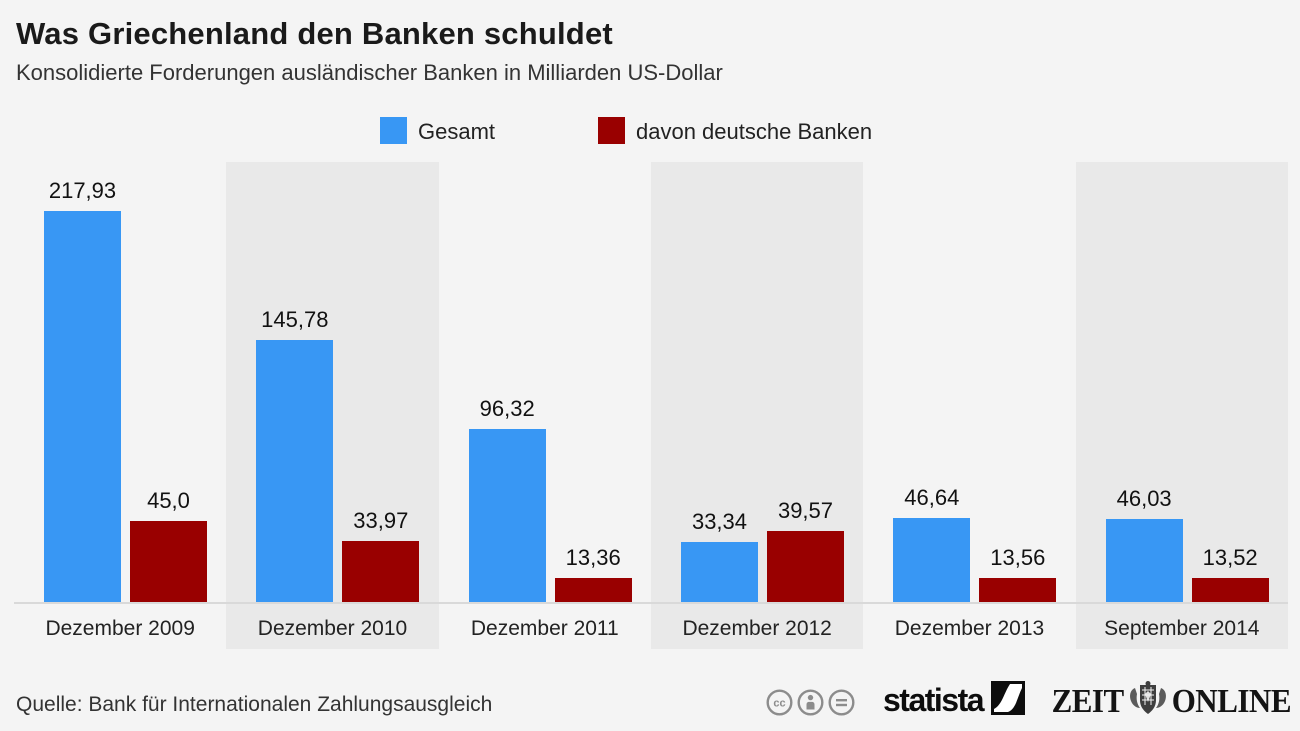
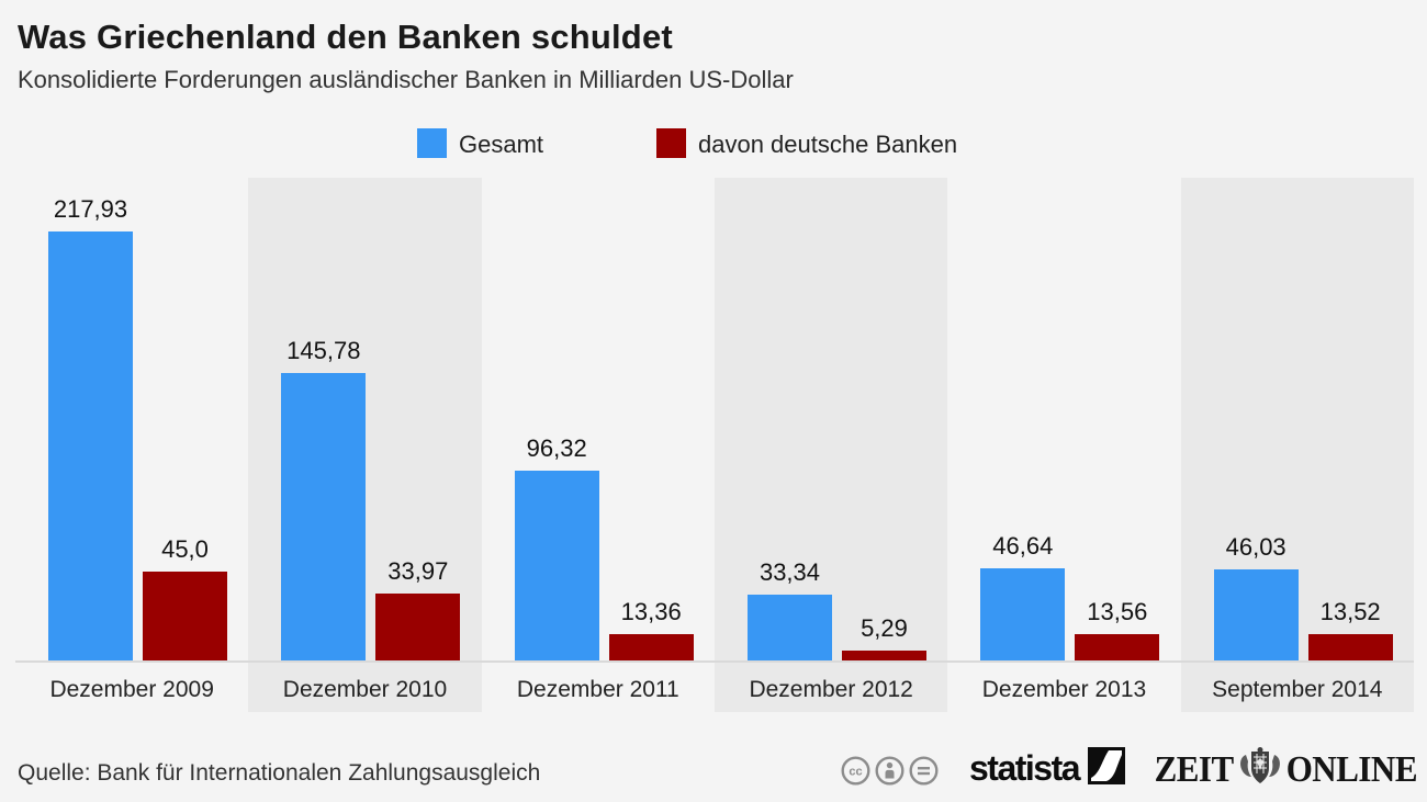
davon deutsche Banken/Dezember 2012: 39,57 -> 5,29
